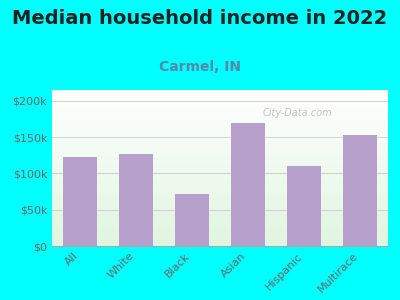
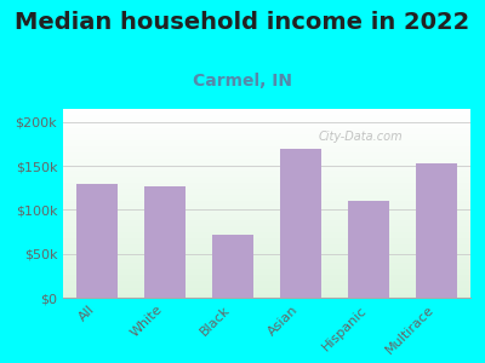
All: $122k -> $130k
